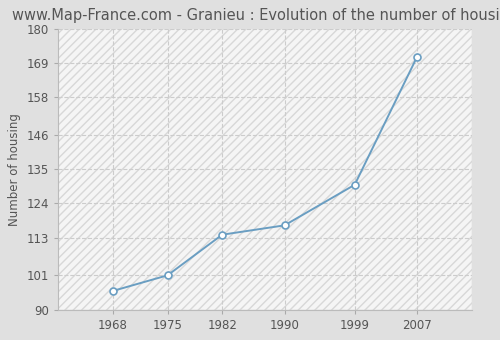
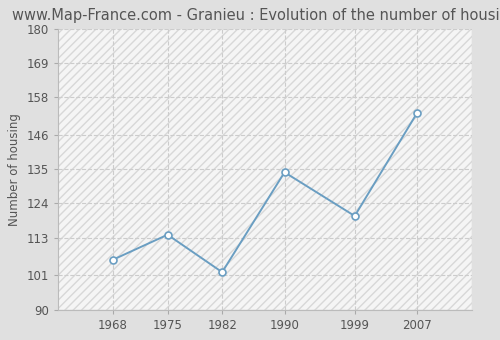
1968: 96 -> 106
1975: 101 -> 114
1982: 114 -> 102
1990: 117 -> 134
1999: 130 -> 120
2007: 171 -> 153
